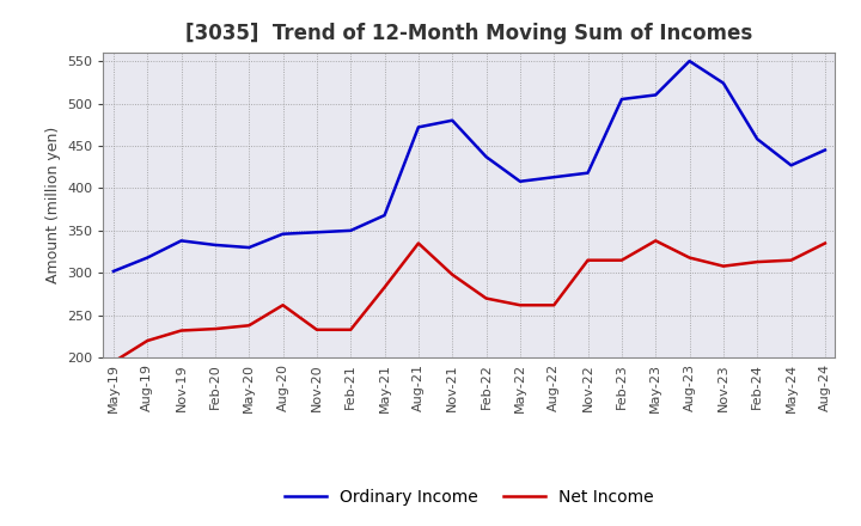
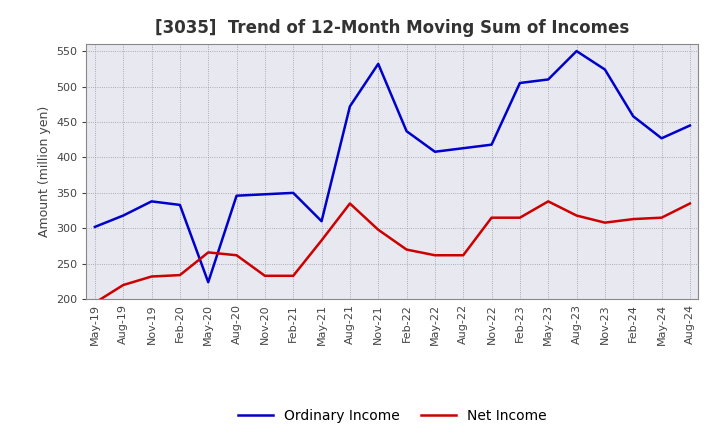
Ordinary Income/May-20: 330 -> 224
Net Income/May-20: 238 -> 266
Ordinary Income/May-21: 368 -> 310
Ordinary Income/Nov-21: 480 -> 532
